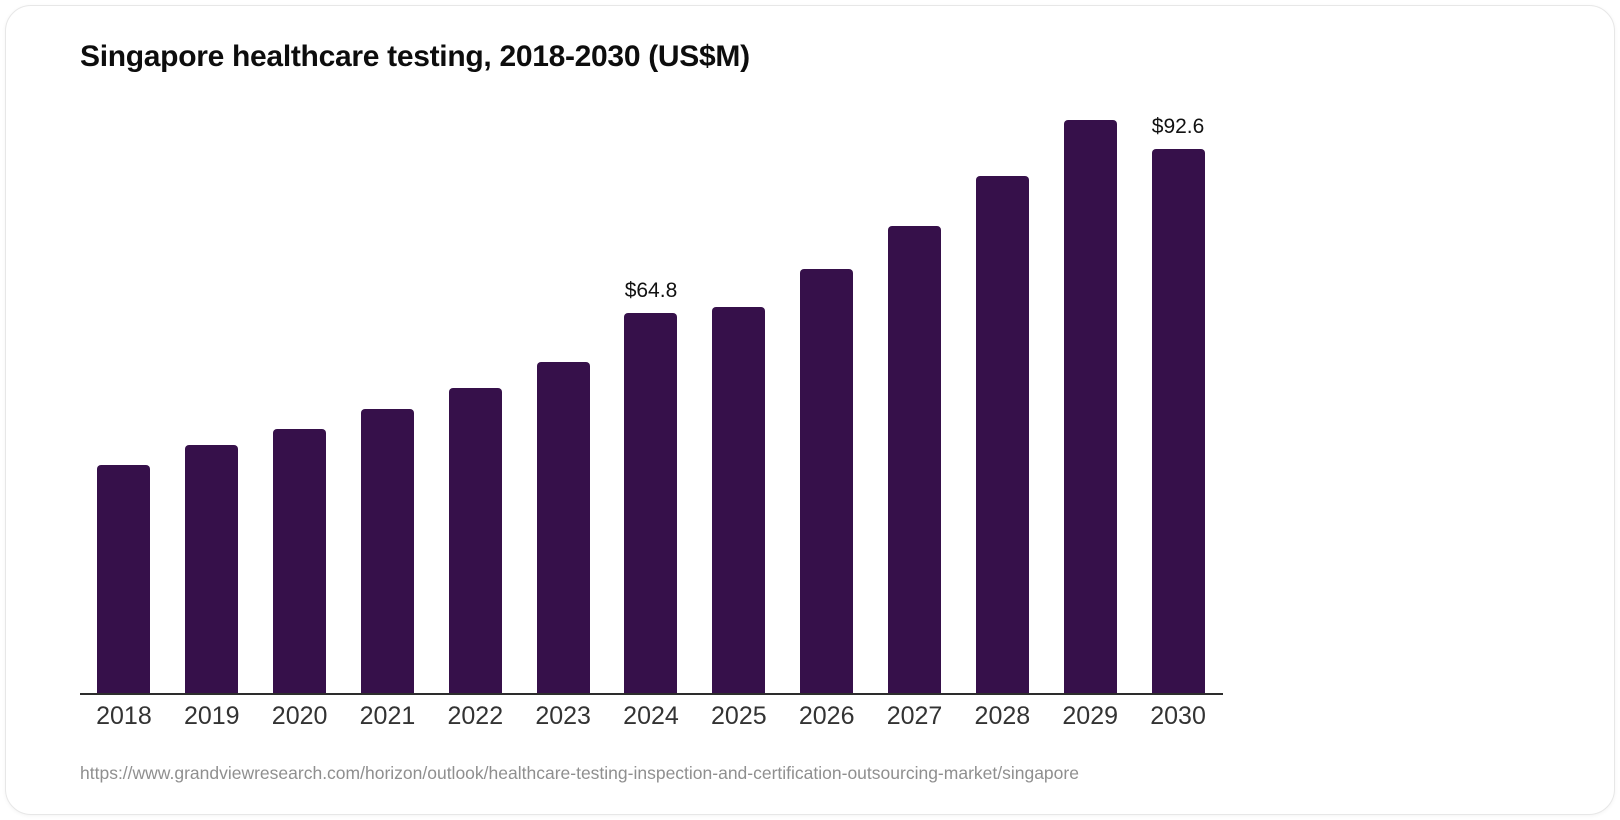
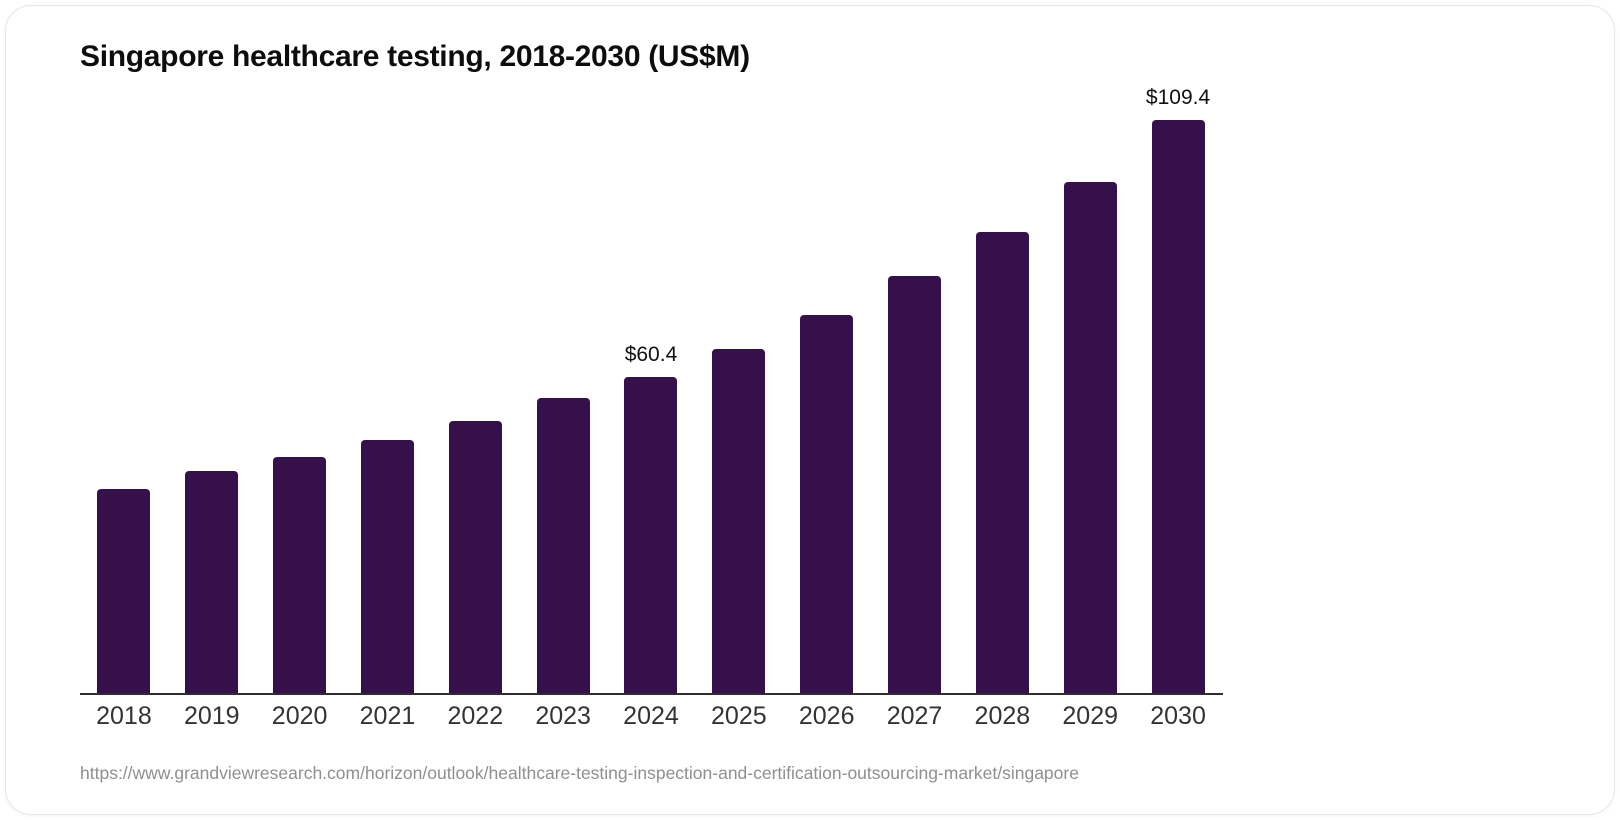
2024: $64.8 -> $60.4
2030: $92.6 -> $109.4
